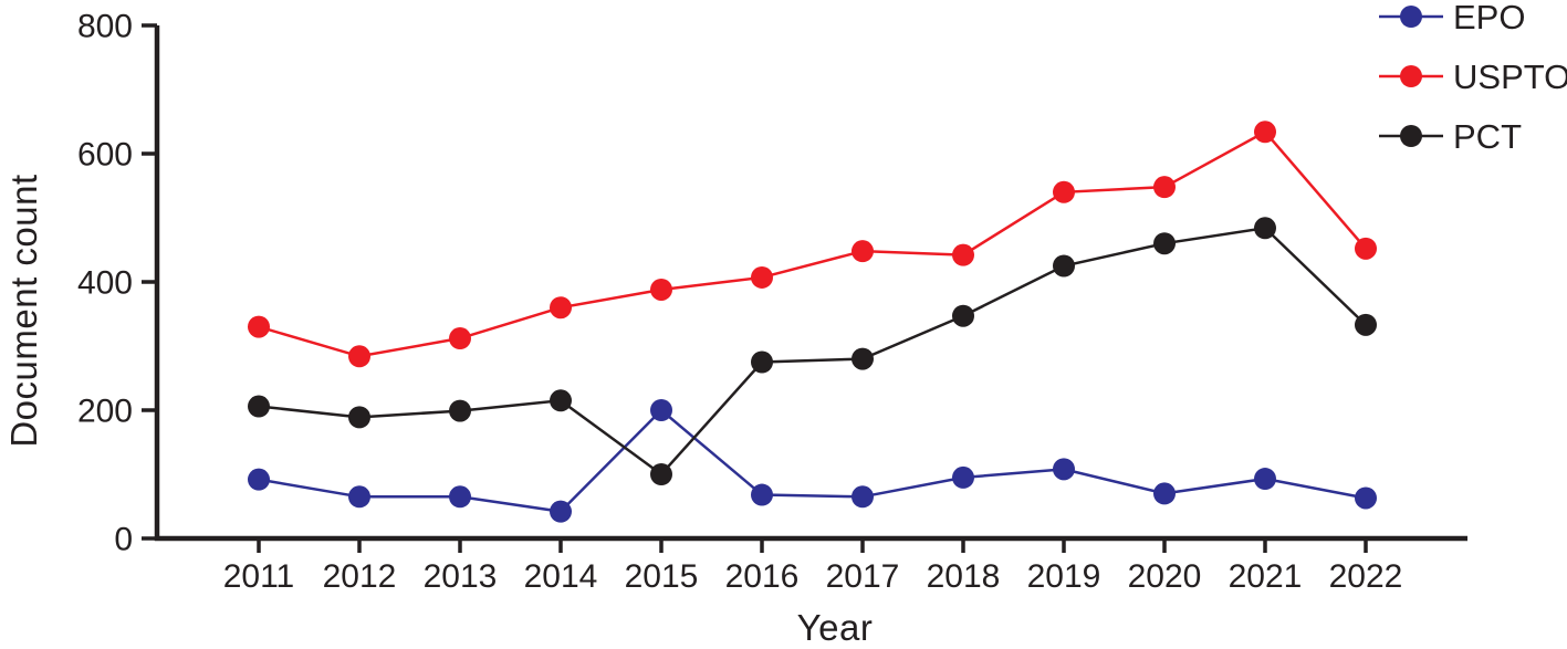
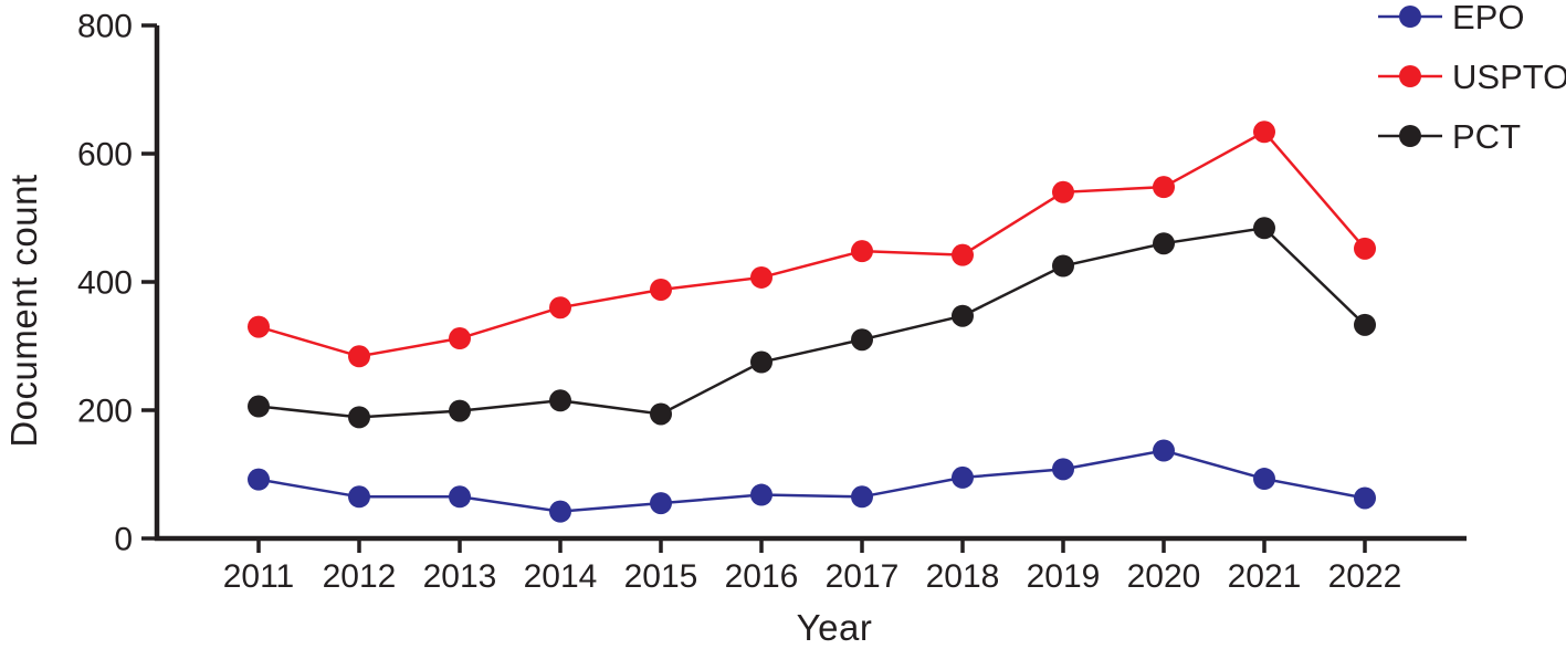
EPO/2015: 200 -> 60
PCT/2015: 100 -> 190
PCT/2017: 280 -> 310
EPO/2020: 70 -> 140
